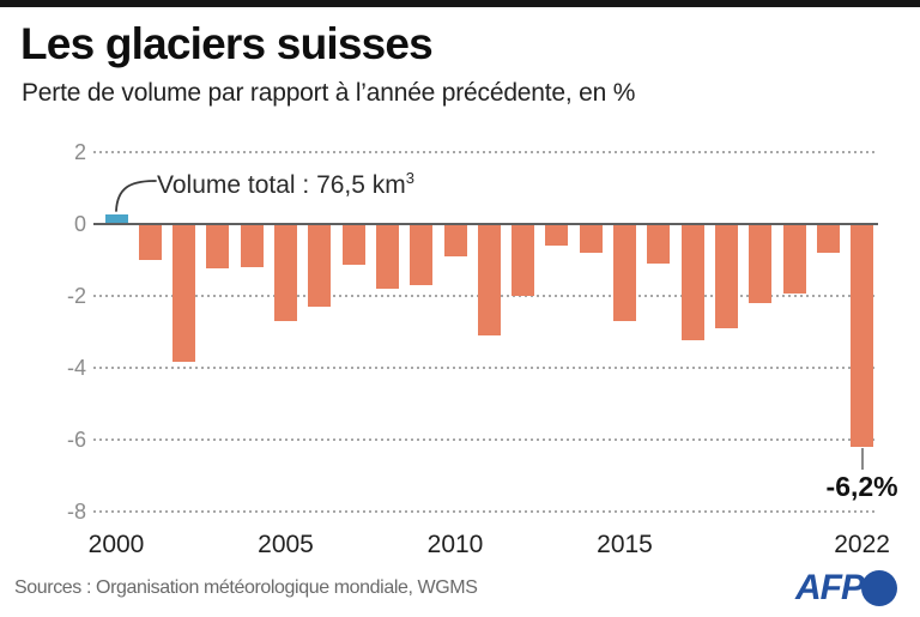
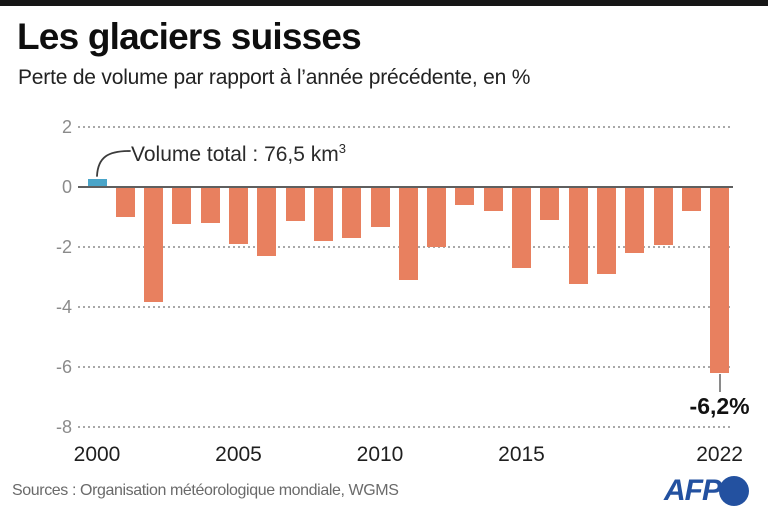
2005: -2.7 -> -1.9
2010: -0.9 -> -1.4
